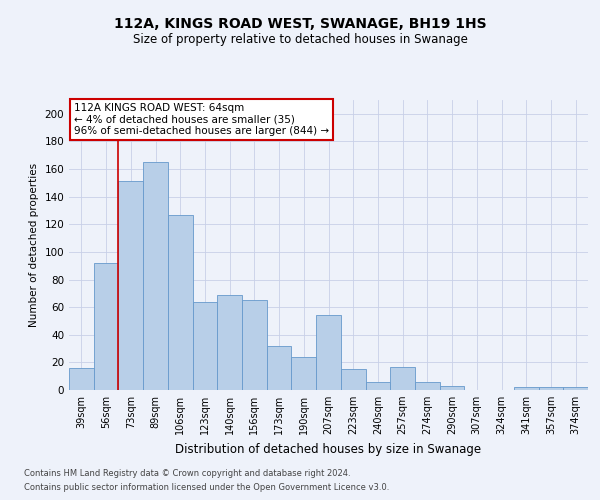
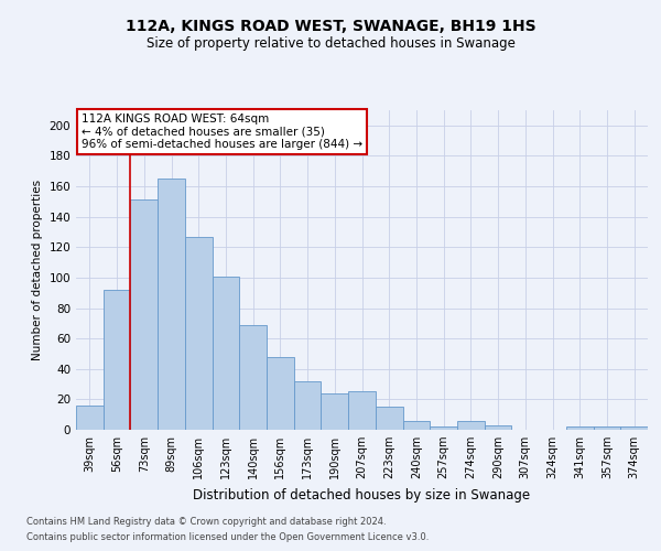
123sqm: 64 -> 101
156sqm: 65 -> 48
207sqm: 54 -> 25
257sqm: 17 -> 2
